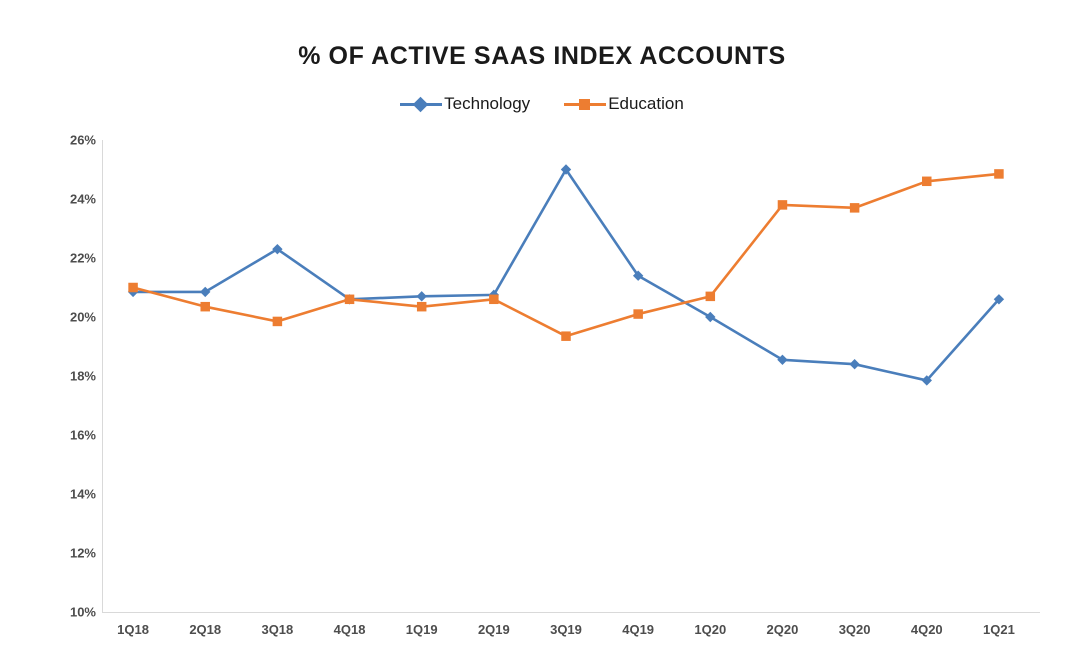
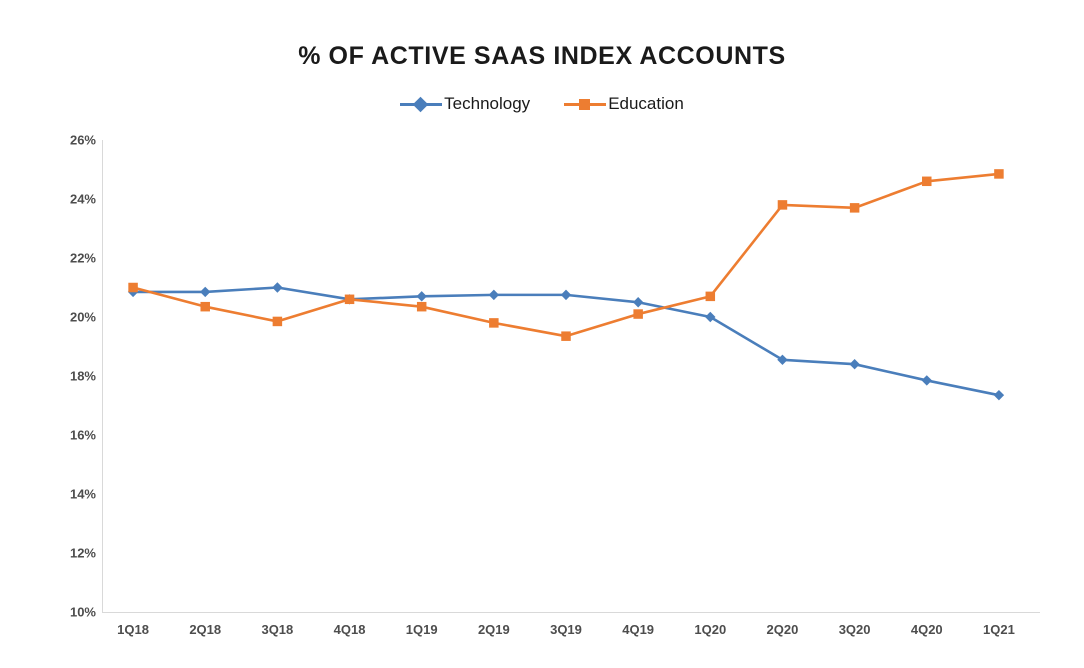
Technology/3Q18: 22.3% -> 21.0%
Education/2Q19: 20.6% -> 19.8%
Technology/3Q19: 25.0% -> 20.8%
Technology/4Q19: 21.4% -> 20.5%
Technology/1Q21: 20.6% -> 17.4%
